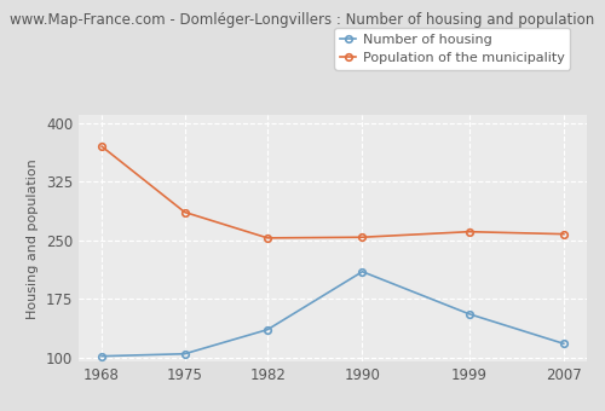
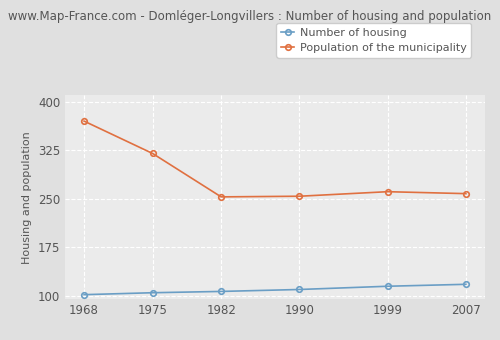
Population of the municipality/1975: 286 -> 320
Number of housing/1982: 136 -> 107
Number of housing/1990: 210 -> 110
Number of housing/1999: 156 -> 115
